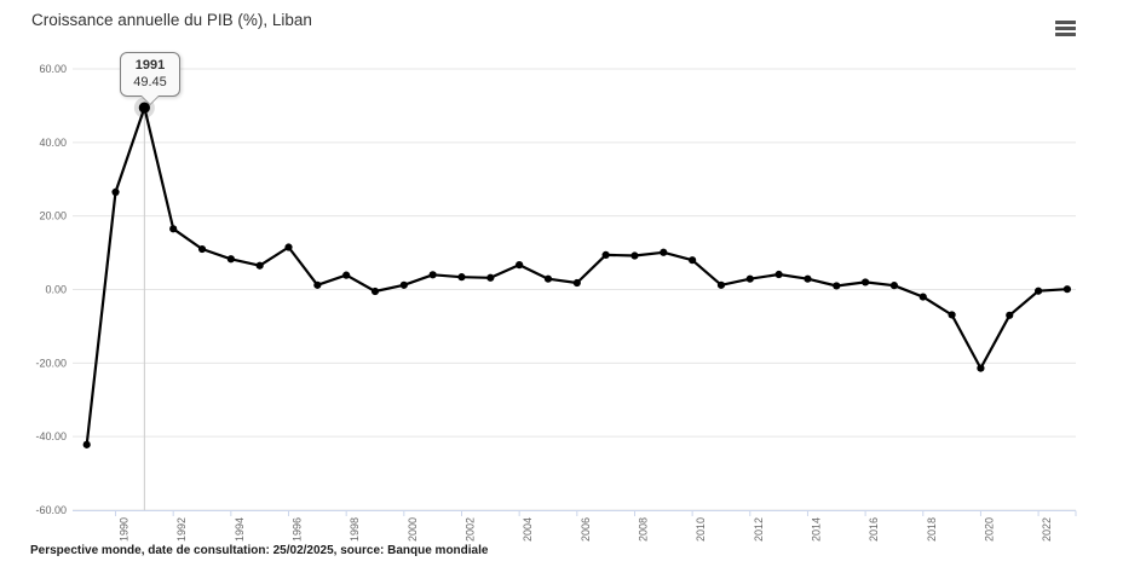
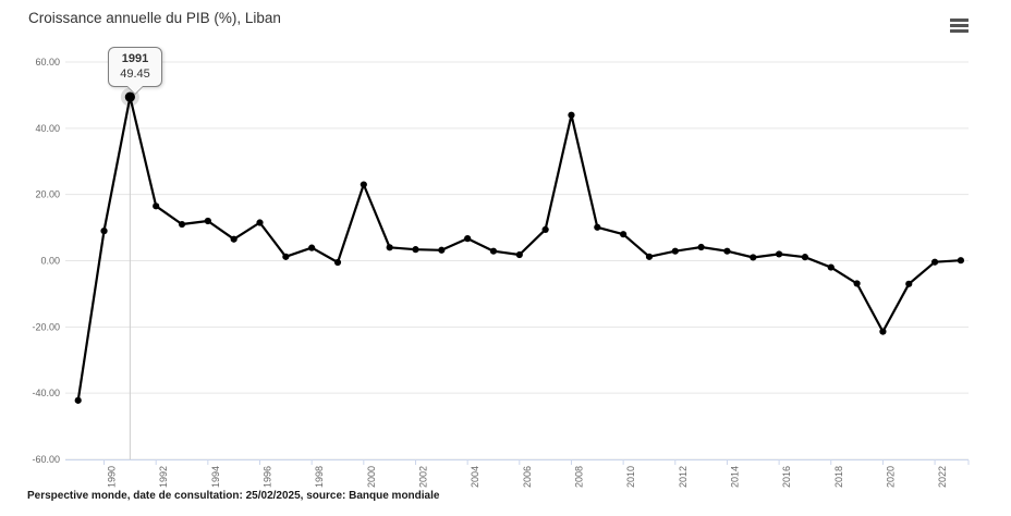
1990: 26 -> 9
1994: 8 -> 12
2000: 1 -> 23
2008: 9 -> 44
